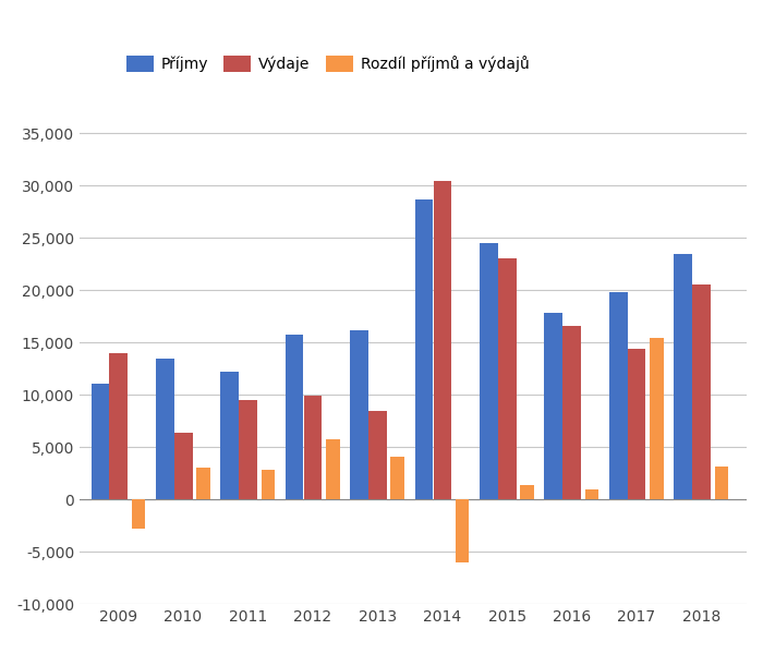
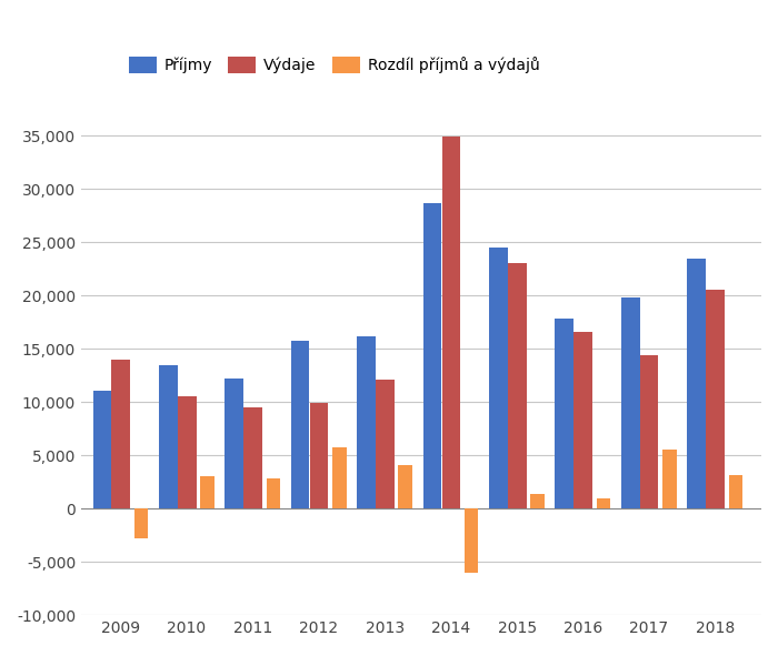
Výdaje/2010: 6,400 -> 10,500
Výdaje/2013: 8,400 -> 12,100
Výdaje/2014: 30,400 -> 34,900
Rozdíl příjmů a výdajů/2017: 15,400 -> 5,500
